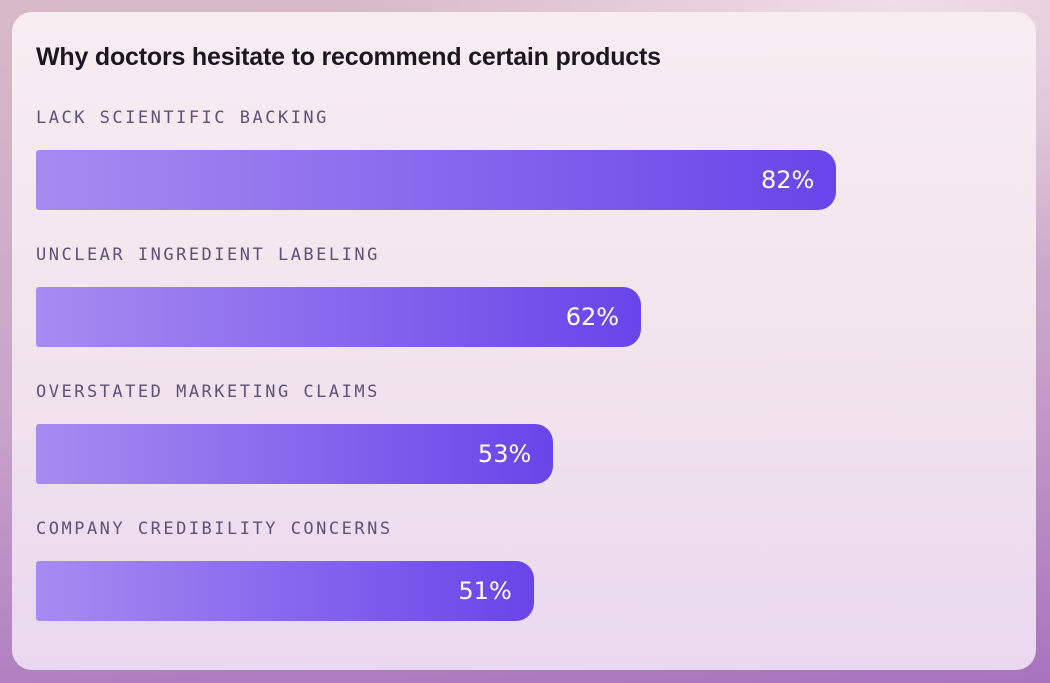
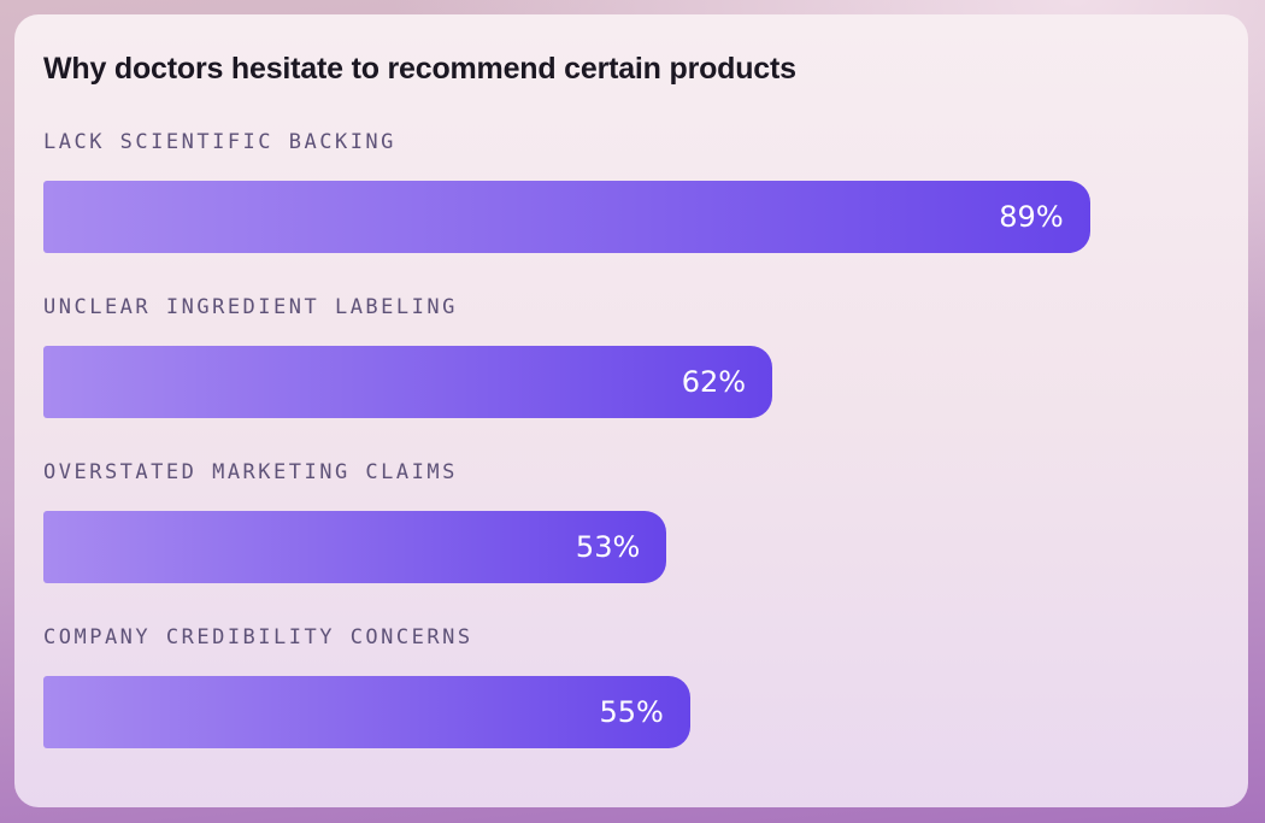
LACK SCIENTIFIC BACKING: 82% -> 89%
COMPANY CREDIBILITY CONCERNS: 51% -> 55%
